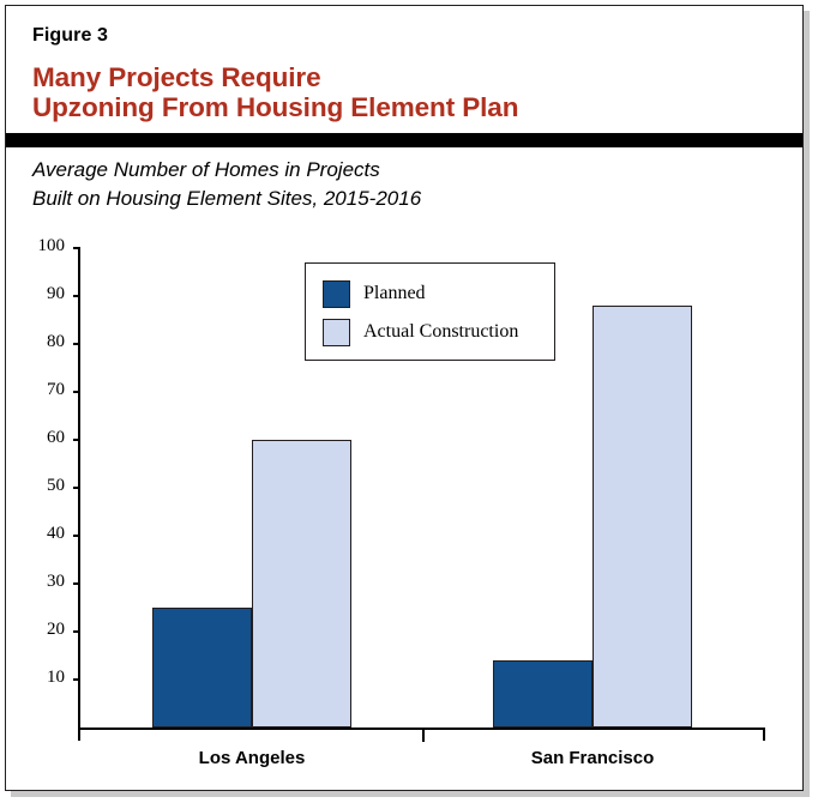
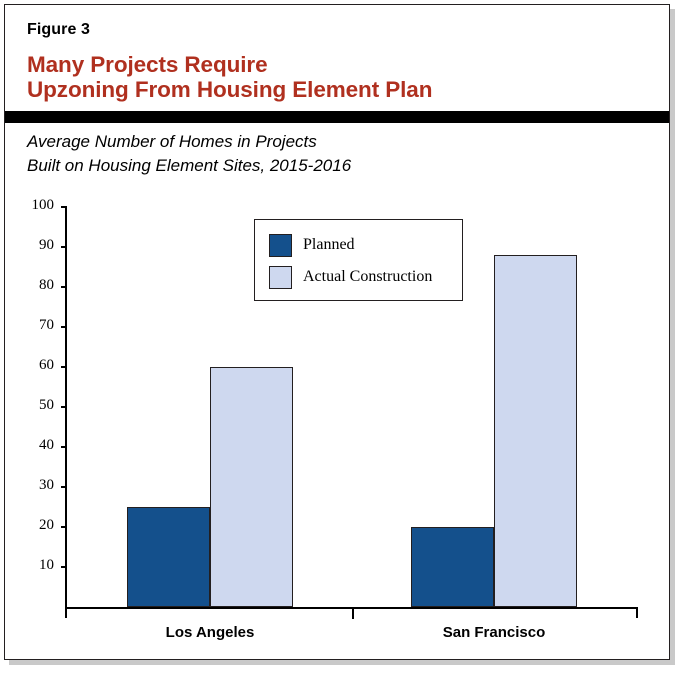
Planned/San Francisco: 14 -> 20
